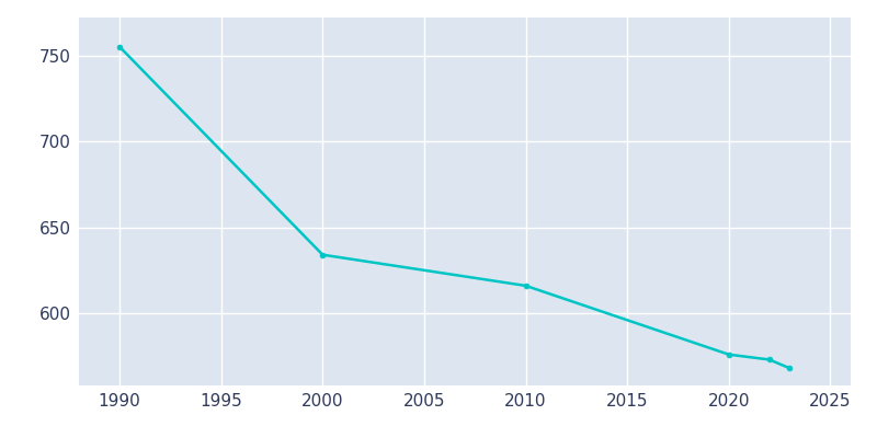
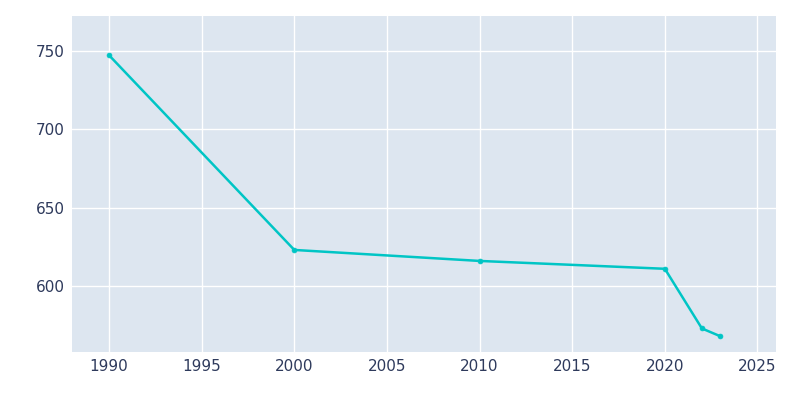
1990: 755 -> 747
2000: 634 -> 623
2020: 576 -> 611
